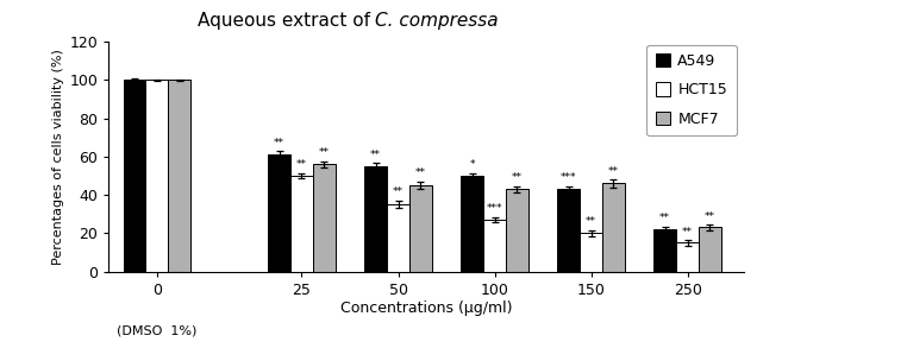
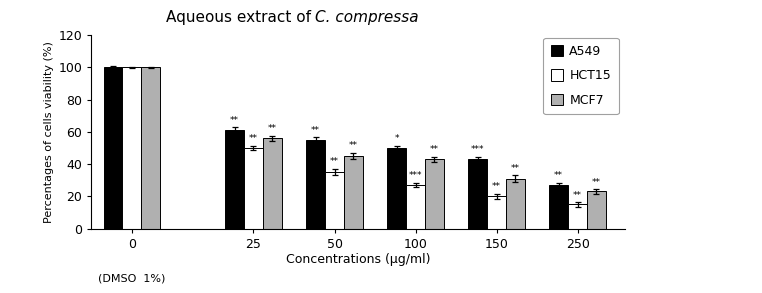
MCF7/150: 46 -> 31
A549/250: 22 -> 27
